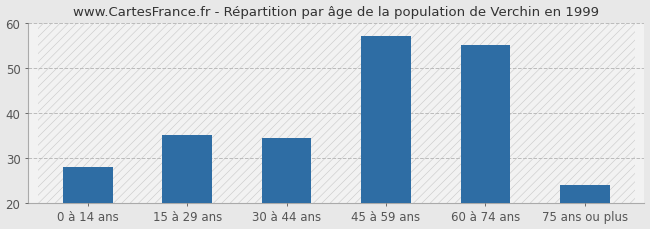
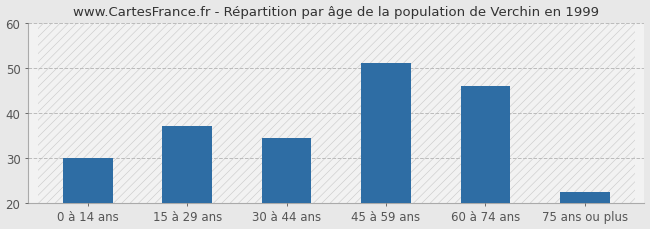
0 à 14 ans: 28.0 -> 30.0
15 à 29 ans: 35.0 -> 37.0
45 à 59 ans: 57.0 -> 51.0
60 à 74 ans: 55.0 -> 46.0
75 ans ou plus: 24.0 -> 22.5
